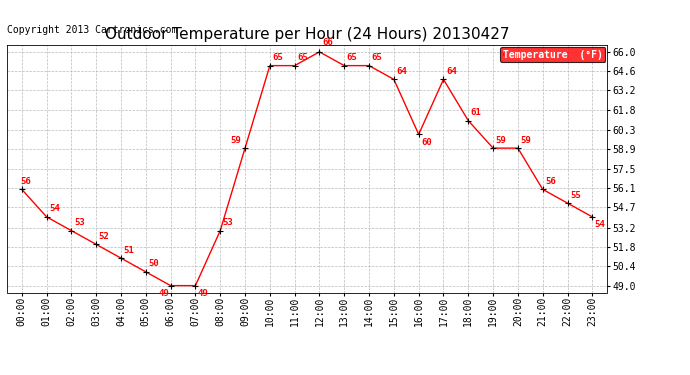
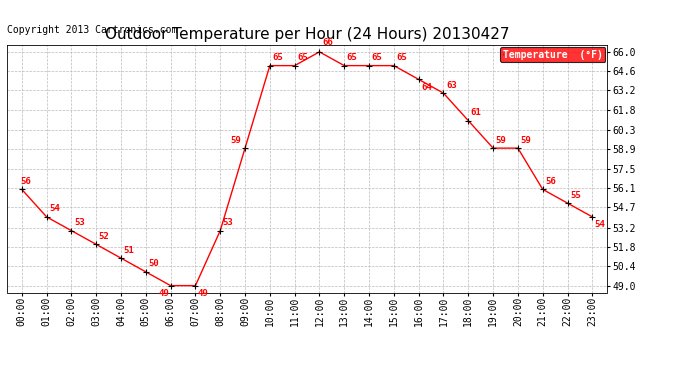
15:00: 64 -> 65
16:00: 60 -> 64
17:00: 64 -> 63
